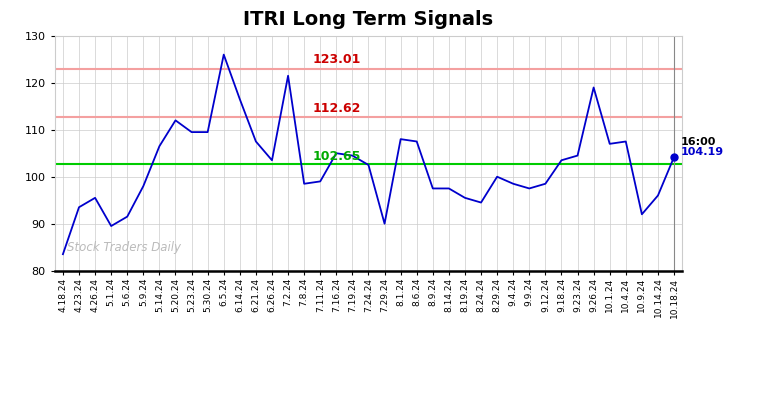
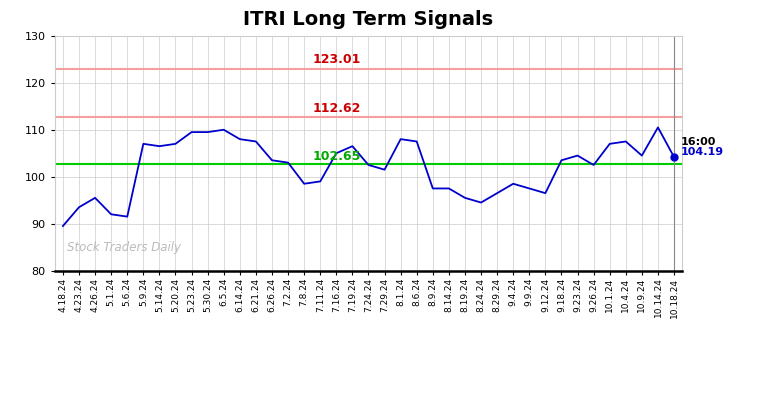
4.18.24: 83.5 -> 89.5
5.1.24: 89.5 -> 92.0
5.9.24: 98.0 -> 107.0
5.20.24: 112.0 -> 107.0
6.5.24: 126.0 -> 110.0
6.14.24: 116.5 -> 108.0
7.2.24: 121.5 -> 103.0
7.19.24: 104.5 -> 106.5
7.29.24: 90.0 -> 101.5
8.29.24: 100.0 -> 96.5
9.12.24: 98.5 -> 96.5
9.26.24: 119.0 -> 102.5
10.9.24: 92.0 -> 104.5
10.14.24: 96.0 -> 110.5
